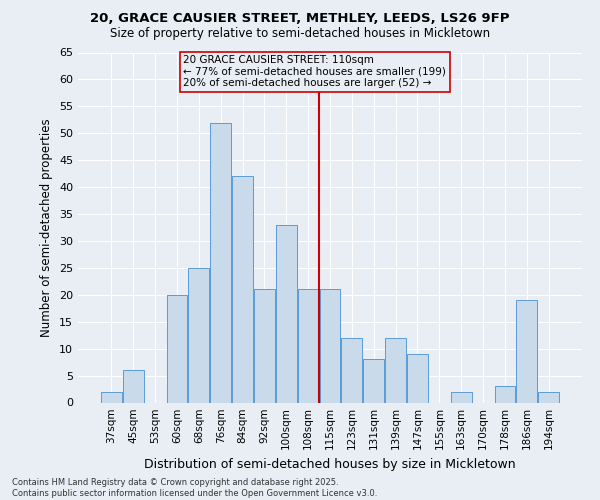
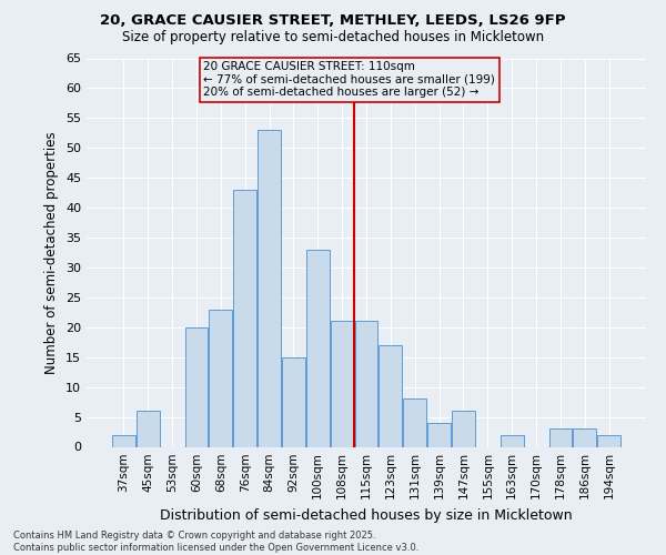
68sqm: 25 -> 23
76sqm: 52 -> 43
84sqm: 42 -> 53
92sqm: 21 -> 15
123sqm: 12 -> 17
139sqm: 12 -> 4
147sqm: 9 -> 6
186sqm: 19 -> 3
